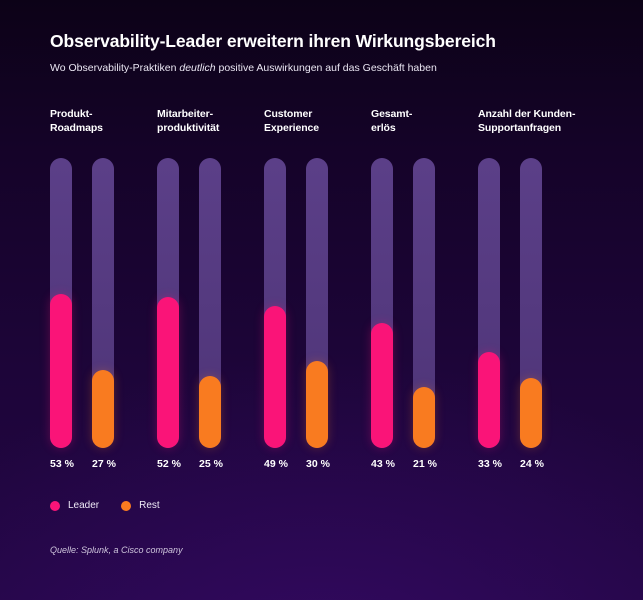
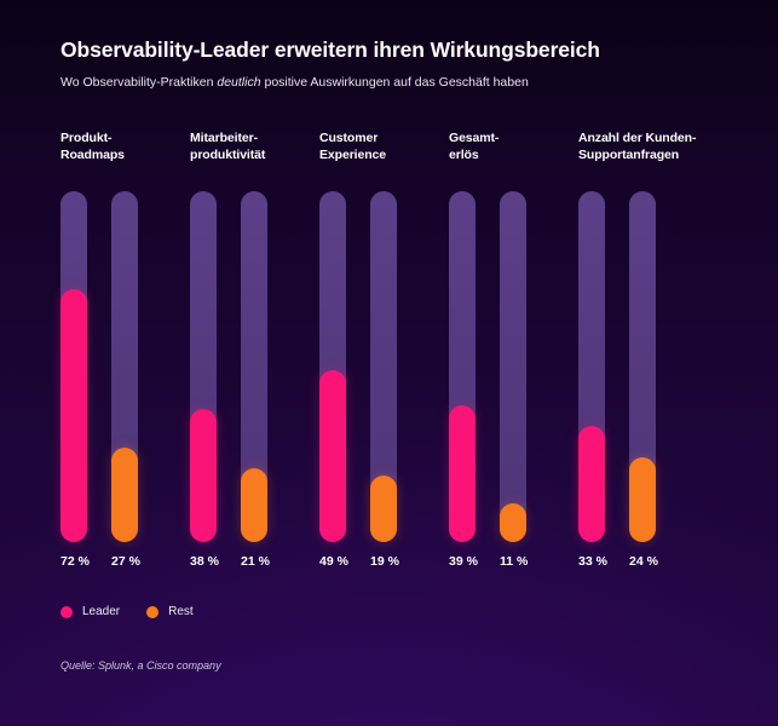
Leader/Produkt- Roadmaps: 53 -> 72
Leader/Mitarbeiter- produktivität: 52 -> 38
Rest/Mitarbeiter- produktivität: 25 -> 21
Rest/Customer Experience: 30 -> 19
Leader/Gesamt- erlös: 43 -> 39
Rest/Gesamt- erlös: 21 -> 11
